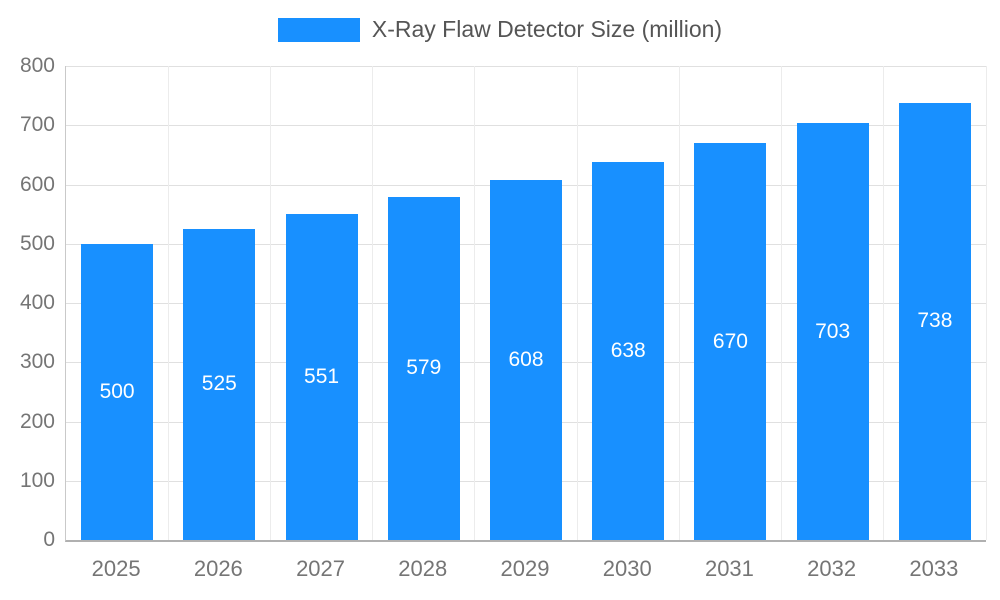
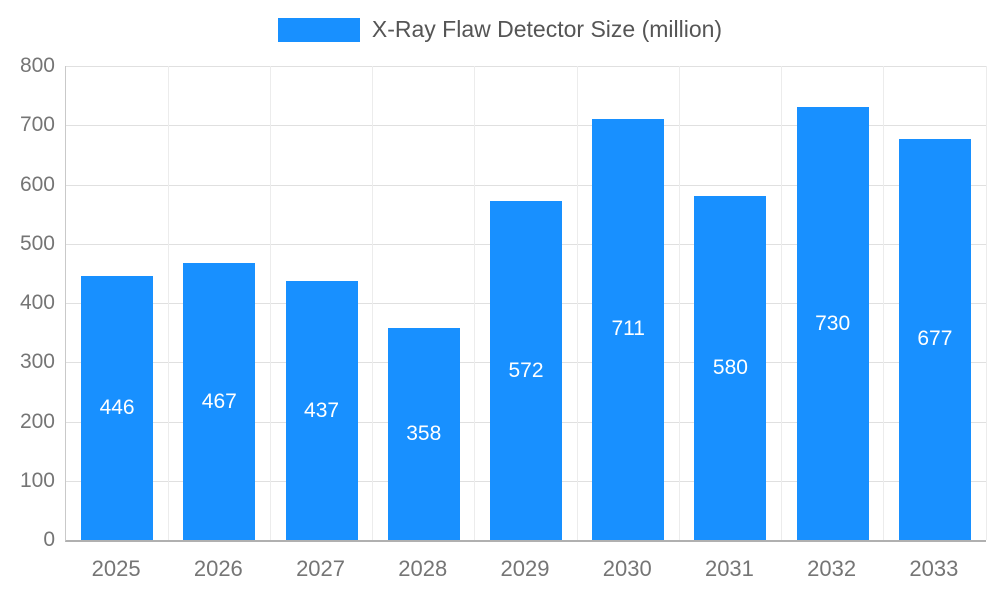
2025: 500 -> 446
2026: 525 -> 467
2027: 551 -> 437
2028: 579 -> 358
2029: 608 -> 572
2030: 638 -> 711
2031: 670 -> 580
2032: 703 -> 730
2033: 738 -> 677
